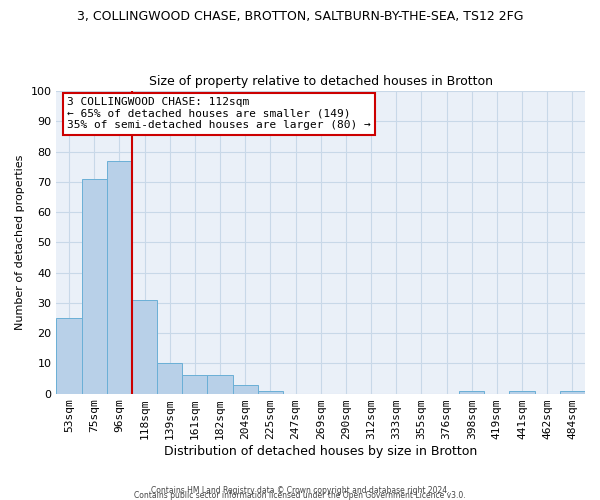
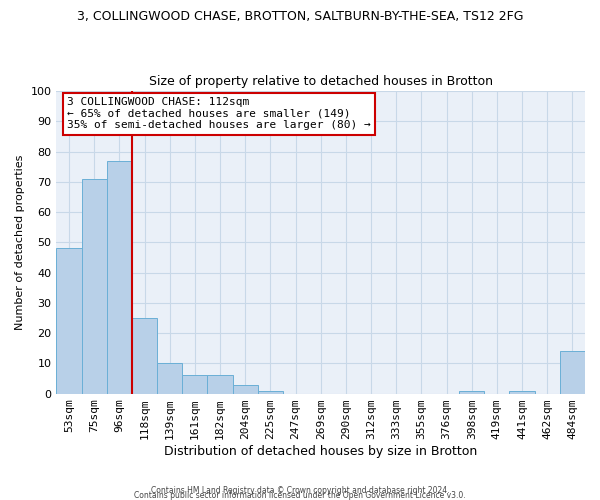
53sqm: 25 -> 48
118sqm: 31 -> 25
484sqm: 1 -> 14
